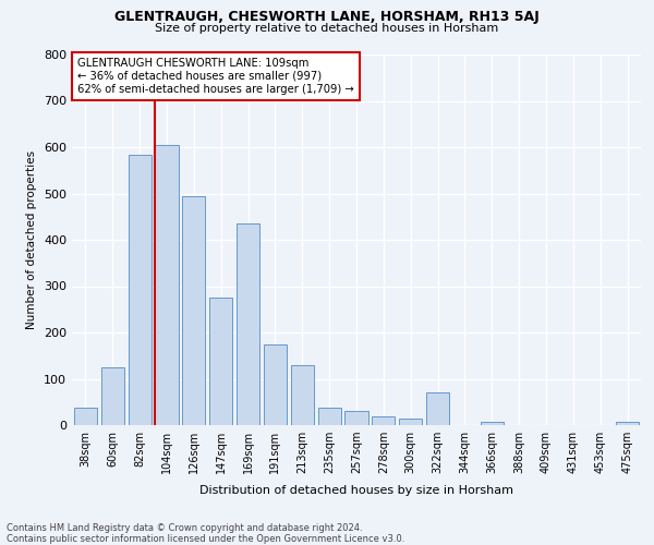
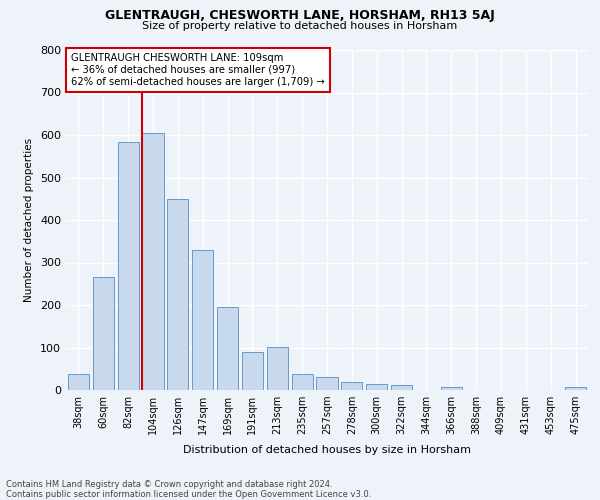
60sqm: 125 -> 267
126sqm: 495 -> 449
147sqm: 275 -> 330
169sqm: 435 -> 196
191sqm: 175 -> 90
213sqm: 130 -> 101
322sqm: 70 -> 11
